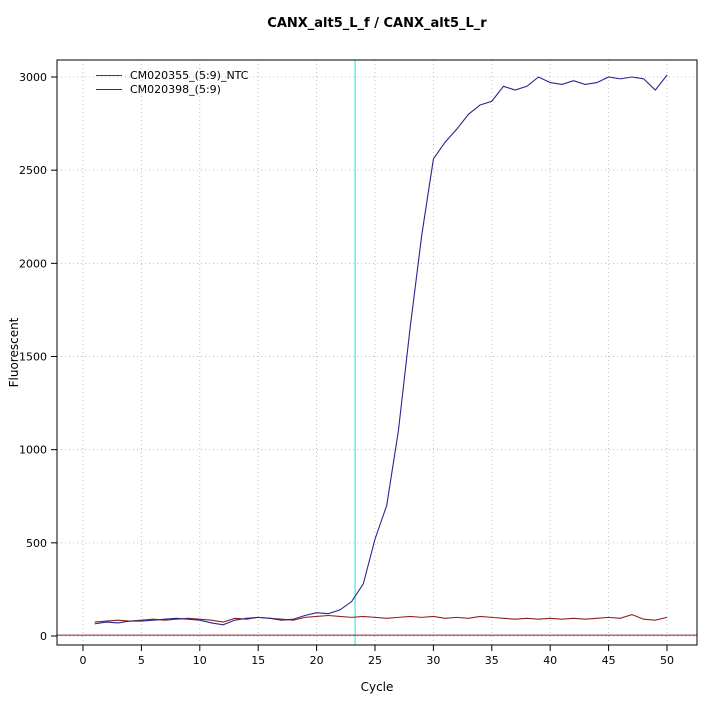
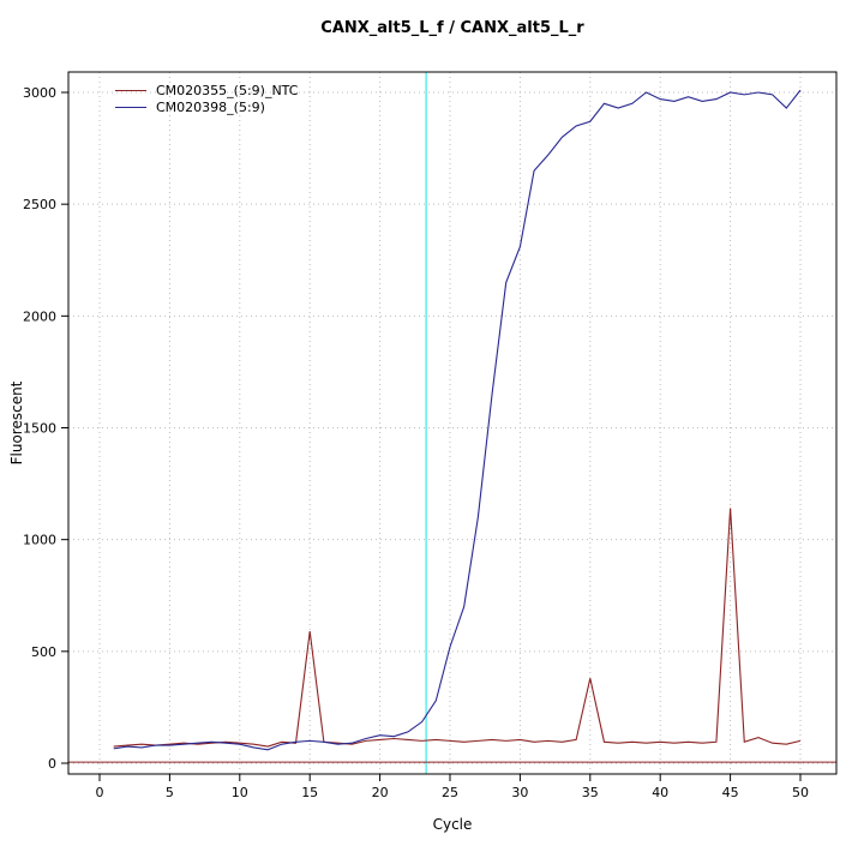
CM020355_(5:9)_NTC/15: 100 -> 590
CM020398_(5:9)/30: 2560 -> 2310
CM020355_(5:9)_NTC/35: 100 -> 380
CM020355_(5:9)_NTC/45: 100 -> 1140
